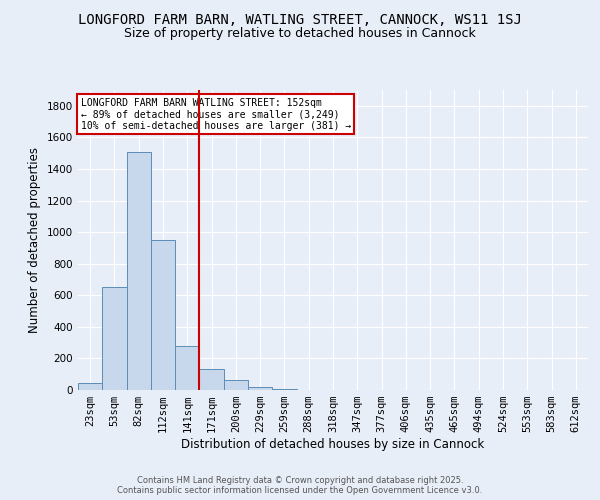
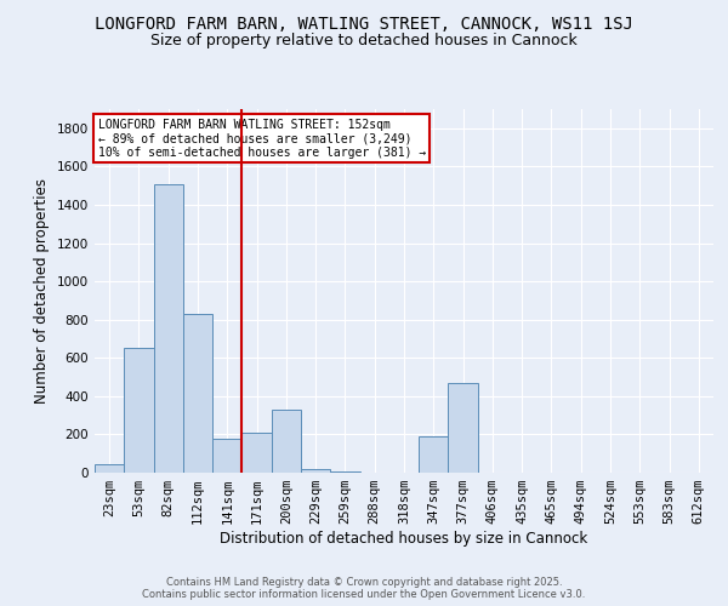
112sqm: 950 -> 830
141sqm: 280 -> 180
171sqm: 140 -> 210
200sqm: 60 -> 330
347sqm: 0 -> 190
377sqm: 0 -> 470
